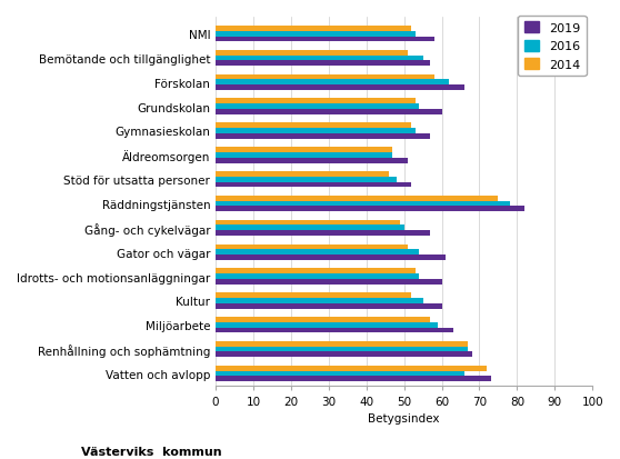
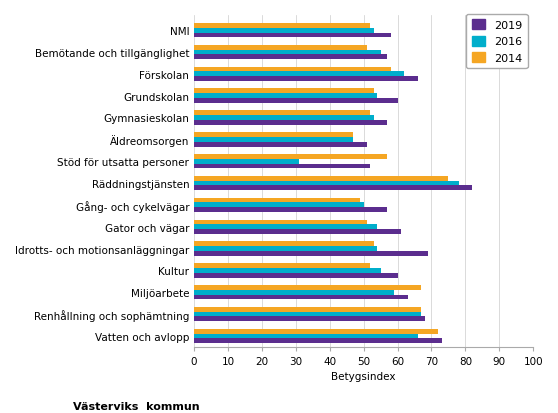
2014/Stöd för utsatta personer: 46 -> 57
2016/Stöd för utsatta personer: 48 -> 31
2019/Idrotts- och motionsanläggningar: 60 -> 69
2014/Miljöarbete: 57 -> 67
